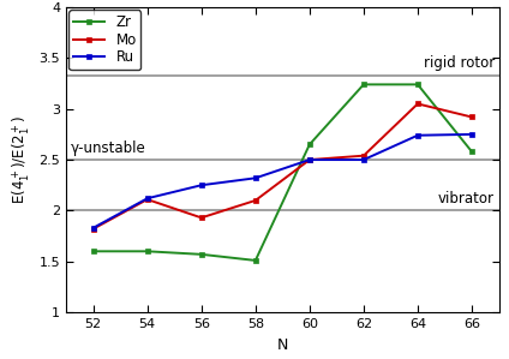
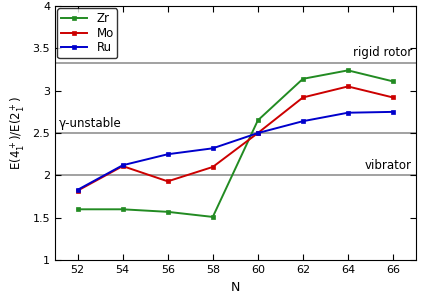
Zr/62: 3.24 -> 3.14
Mo/62: 2.54 -> 2.92
Ru/62: 2.50 -> 2.64
Zr/66: 2.58 -> 3.11
